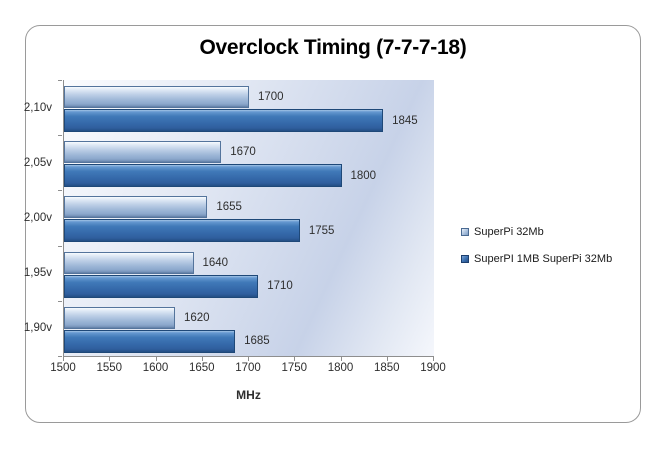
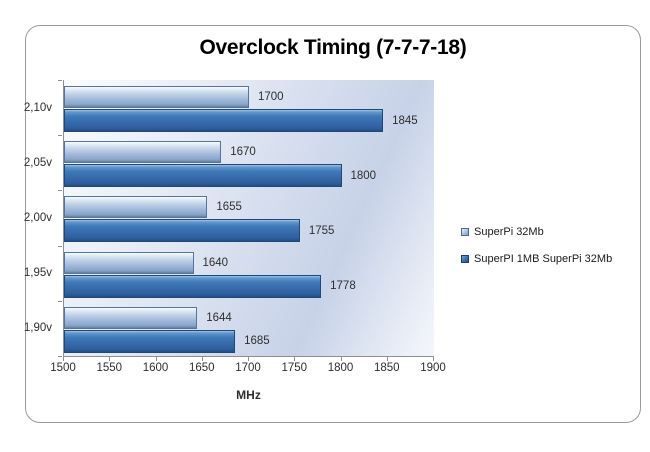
SuperPI 1MB SuperPi 32Mb/1,95v: 1710 -> 1778
SuperPi 32Mb/1,90v: 1620 -> 1644
